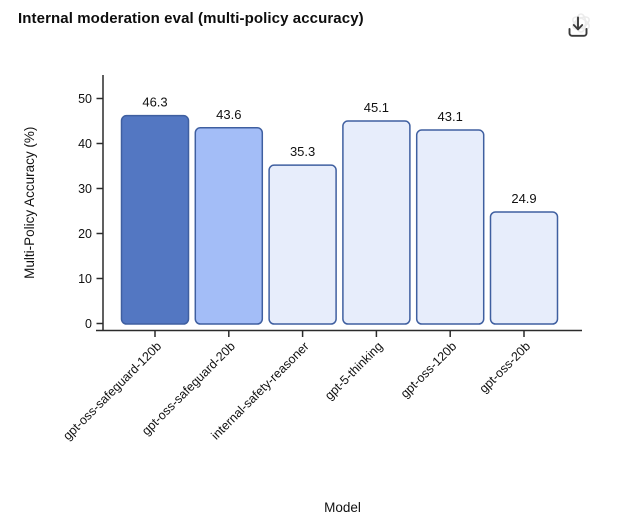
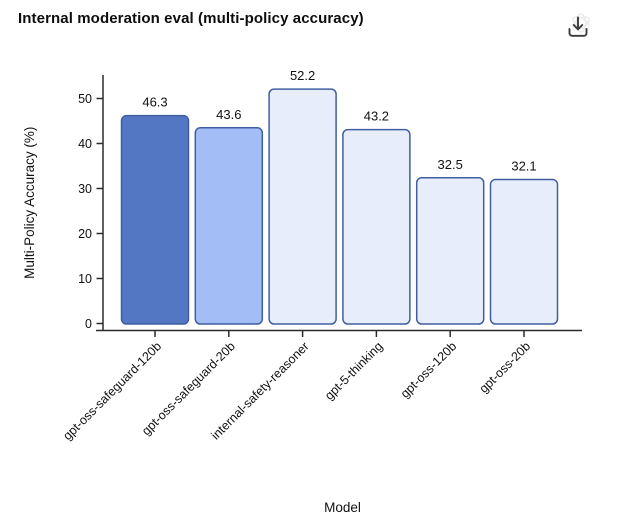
internal-safety-reasoner: 35.3 -> 52.2
gpt-5-thinking: 45.1 -> 43.2
gpt-oss-120b: 43.1 -> 32.5
gpt-oss-20b: 24.9 -> 32.1
